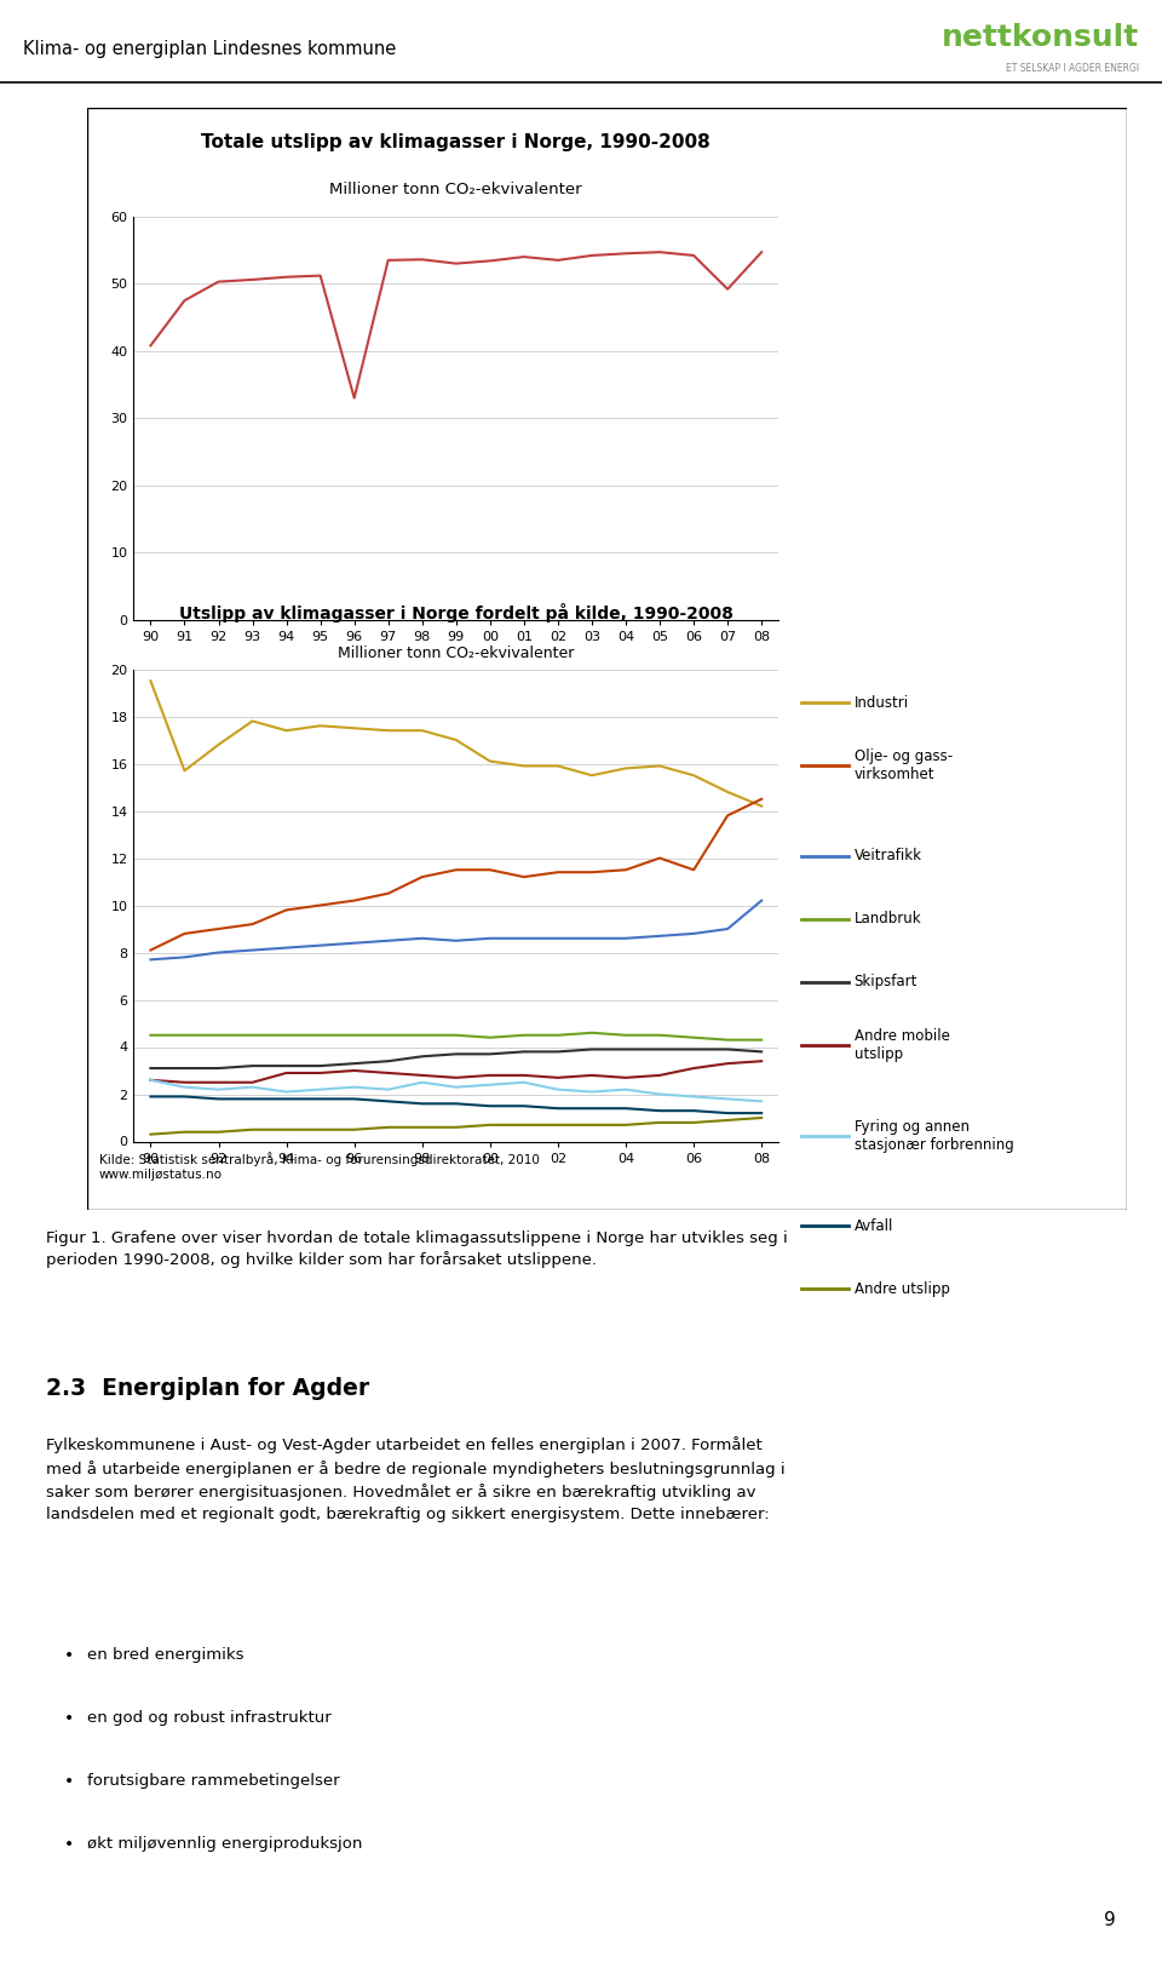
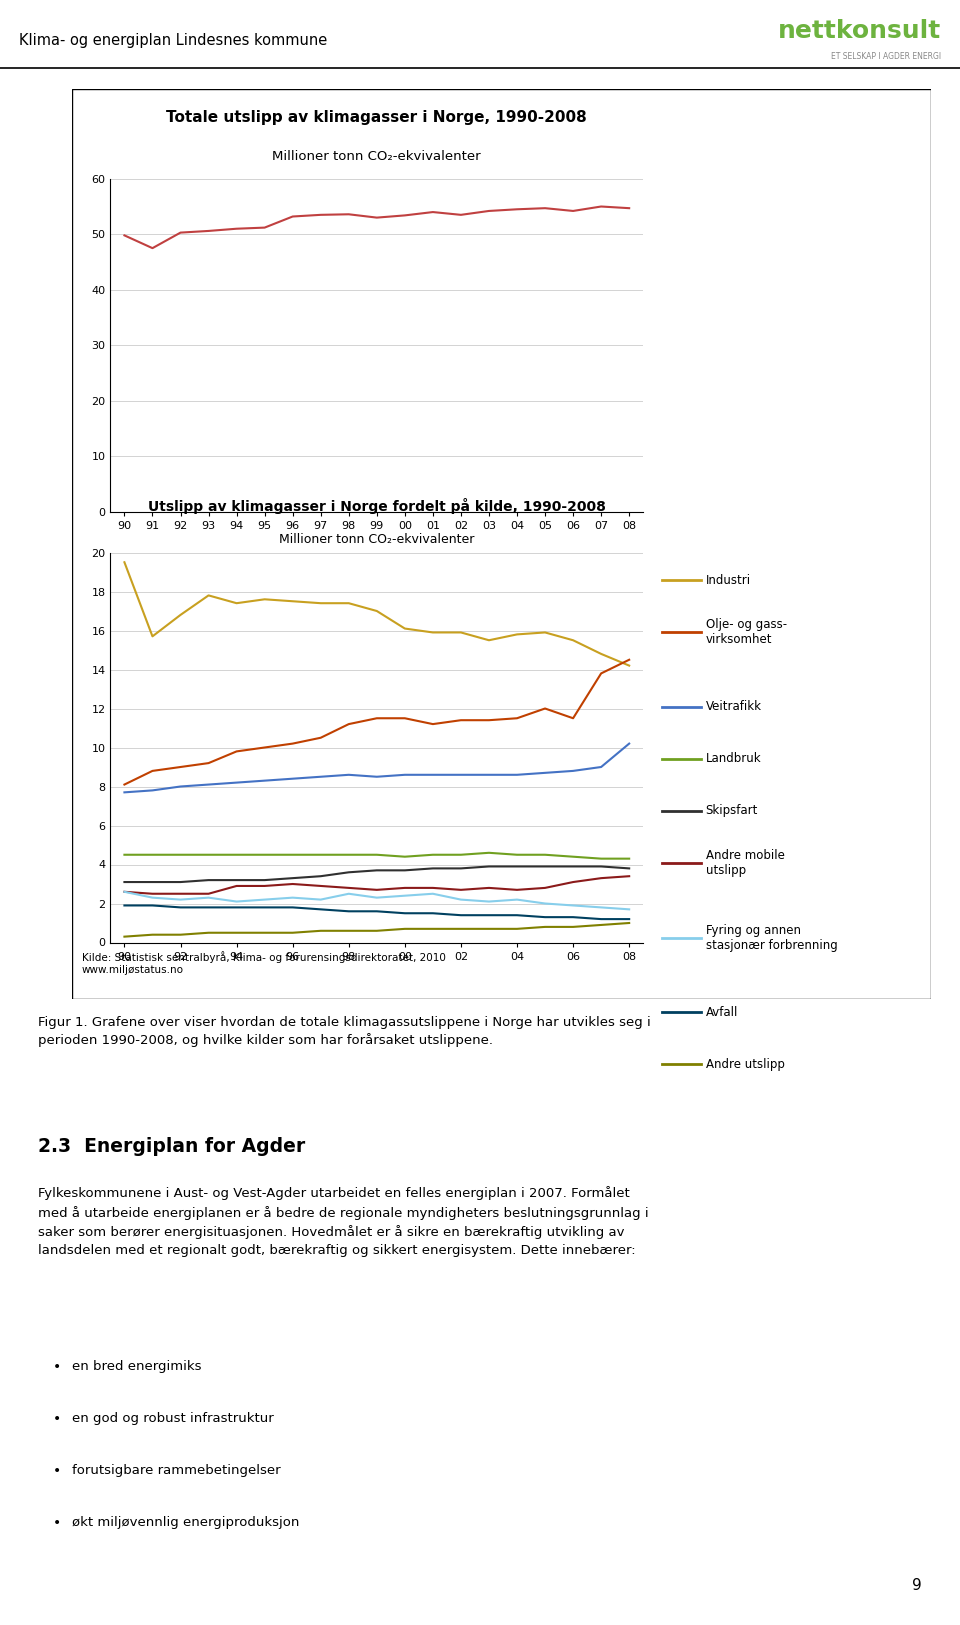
90: 40.8 -> 49.8
96: 33.0 -> 53.2
07: 49.2 -> 55.0
